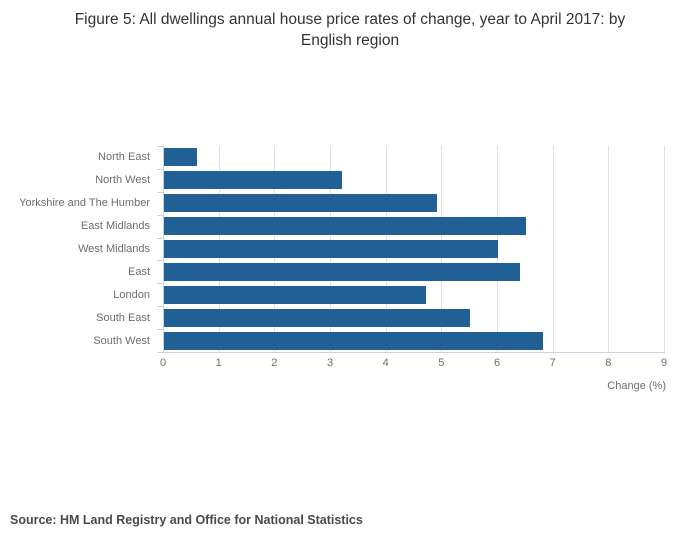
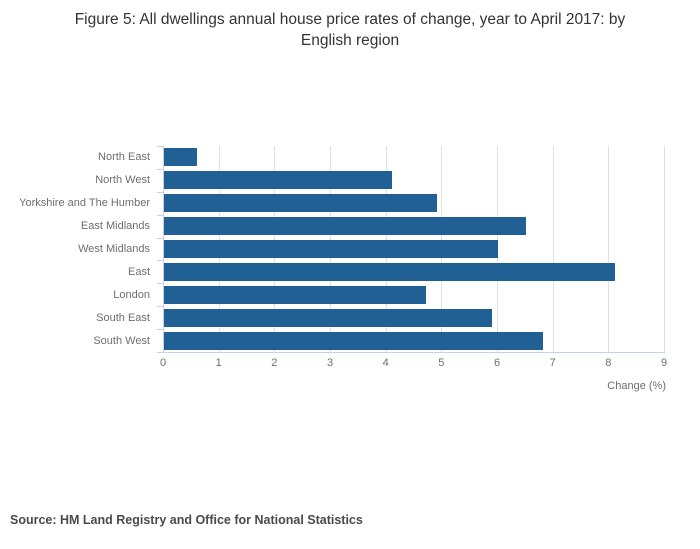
North West: 3.2 -> 4.1
East: 6.4 -> 8.1
South East: 5.5 -> 5.9
